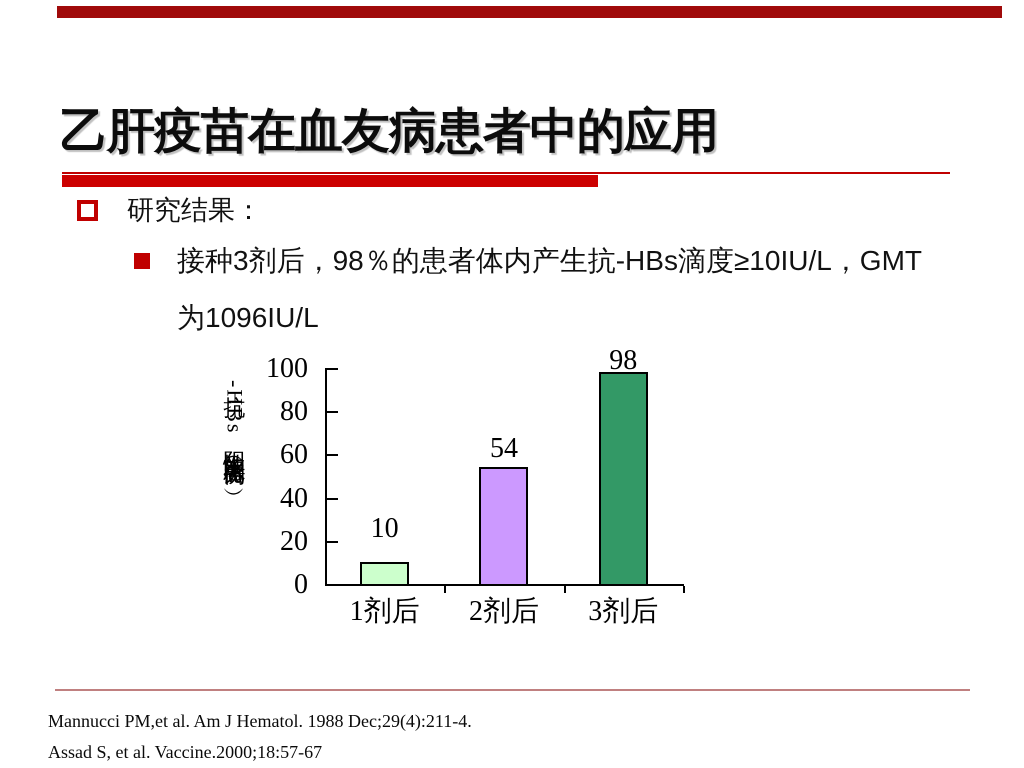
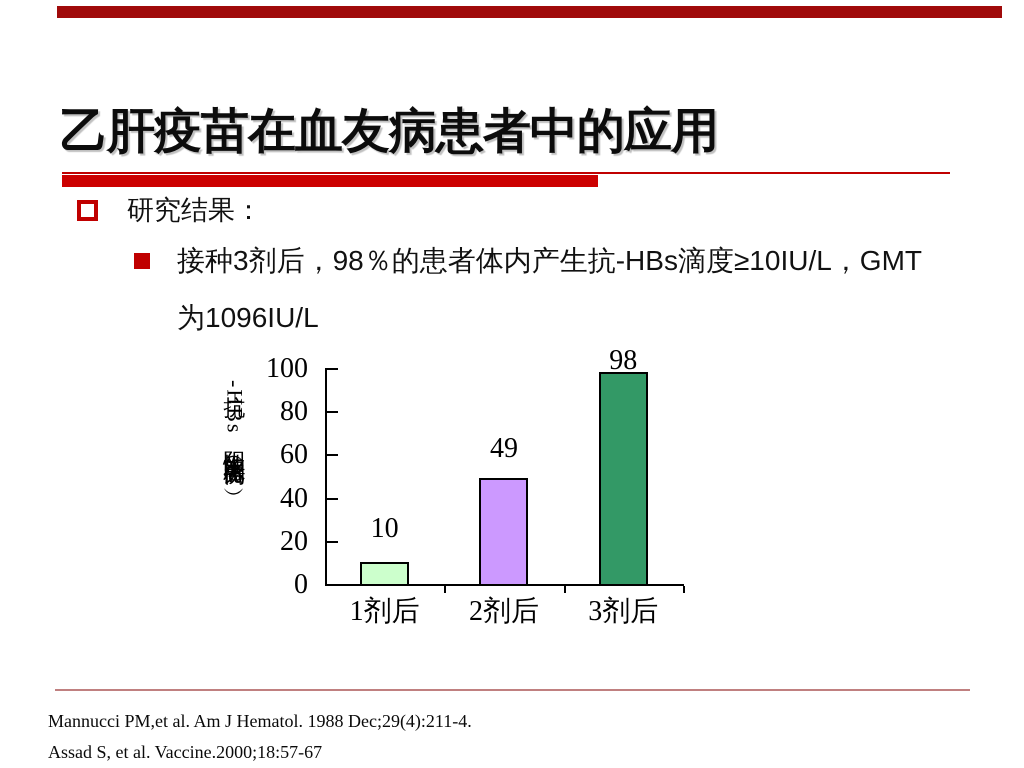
2剂后: 54 -> 49
